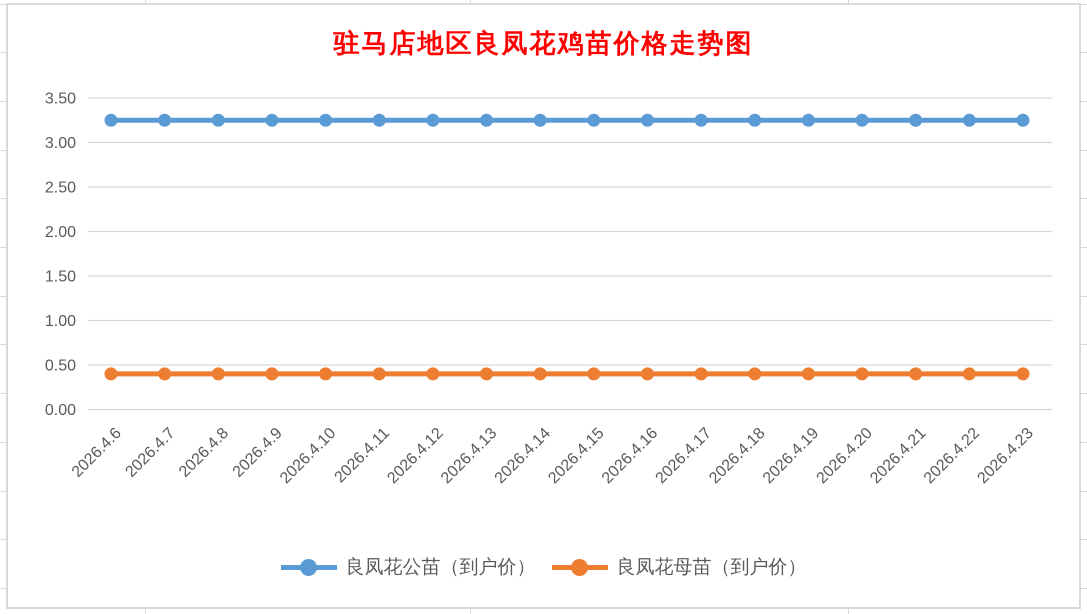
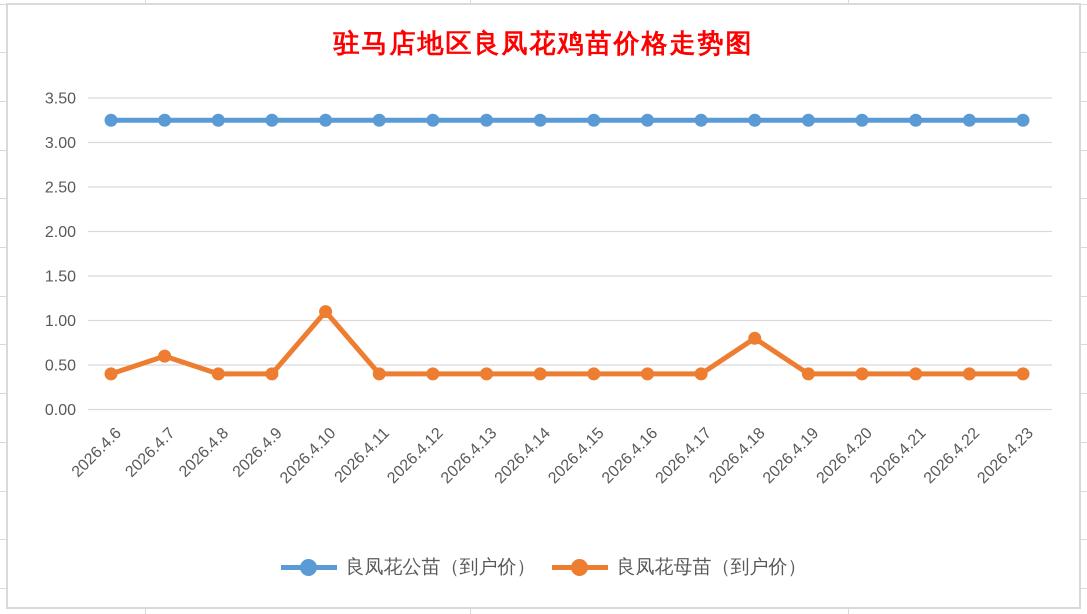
良凤花母苗（到户价）/2026.4.7: 0.4 -> 0.6
良凤花母苗（到户价）/2026.4.10: 0.4 -> 1.1
良凤花母苗（到户价）/2026.4.18: 0.4 -> 0.8
